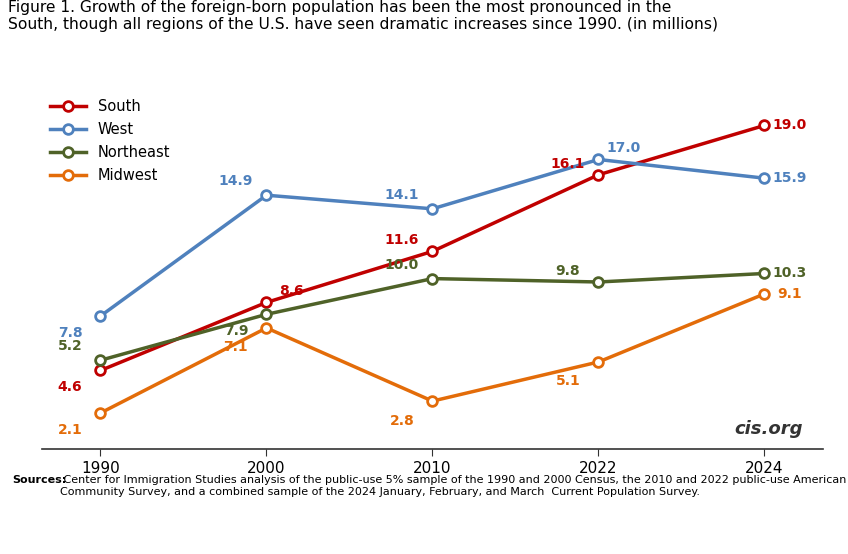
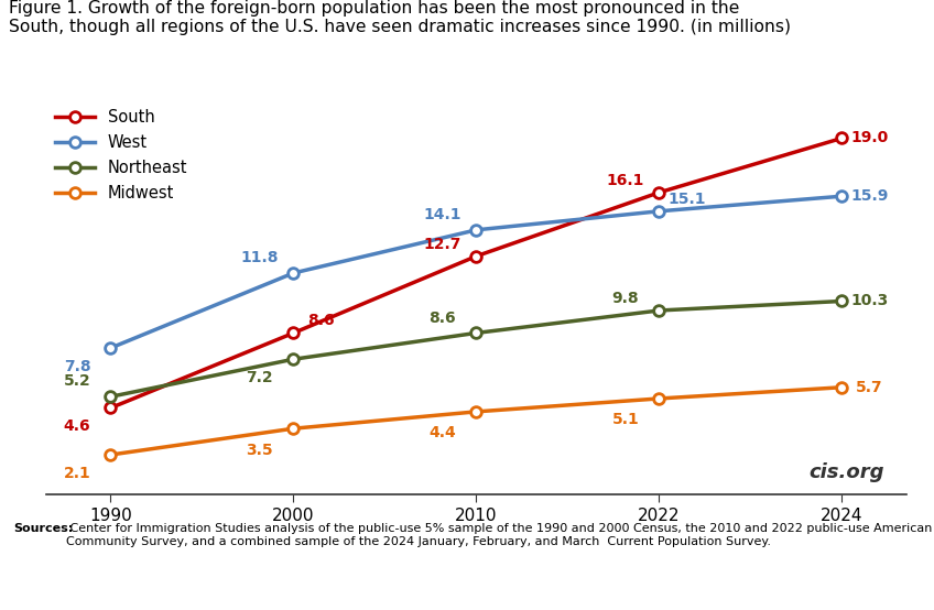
West/2000: 14.9 -> 11.8
Northeast/2000: 7.9 -> 7.2
Midwest/2000: 7.1 -> 3.5
South/2010: 11.6 -> 12.7
Northeast/2010: 10.0 -> 8.6
Midwest/2010: 2.8 -> 4.4
West/2022: 17.0 -> 15.1
Midwest/2024: 9.1 -> 5.7
